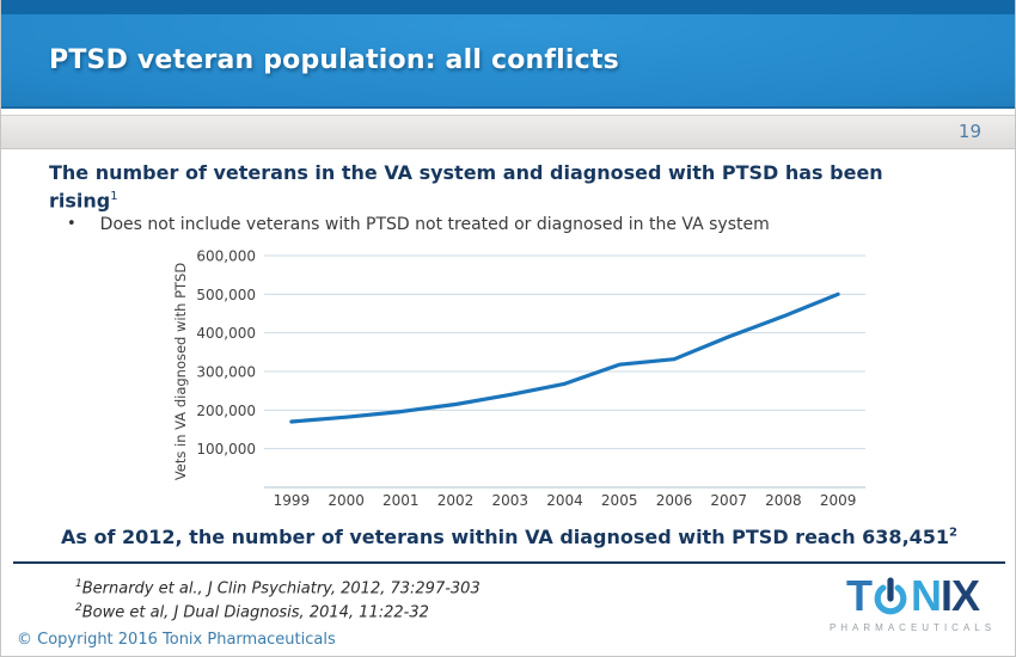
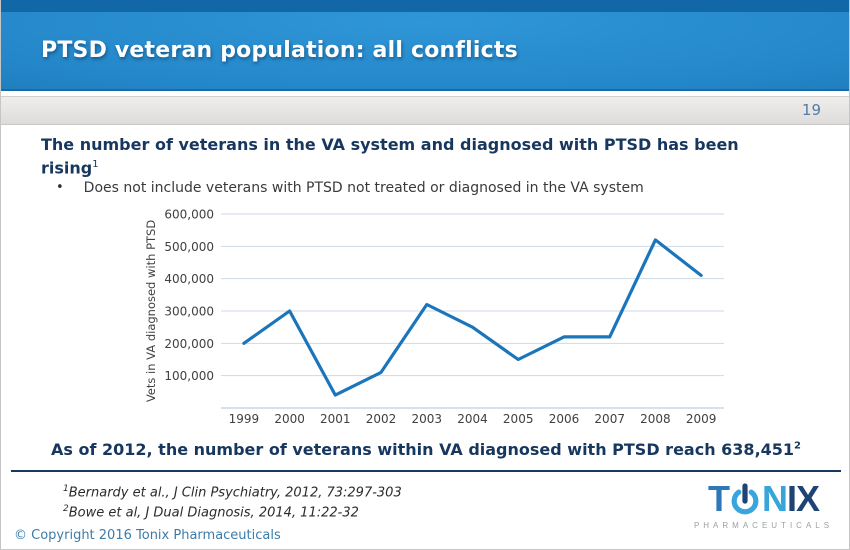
1999: 170000 -> 200000
2000: 180000 -> 300000
2001: 200000 -> 40000
2002: 220000 -> 110000
2003: 240000 -> 320000
2004: 270000 -> 250000
2005: 320000 -> 150000
2006: 330000 -> 220000
2007: 390000 -> 220000
2008: 440000 -> 520000
2009: 500000 -> 410000
